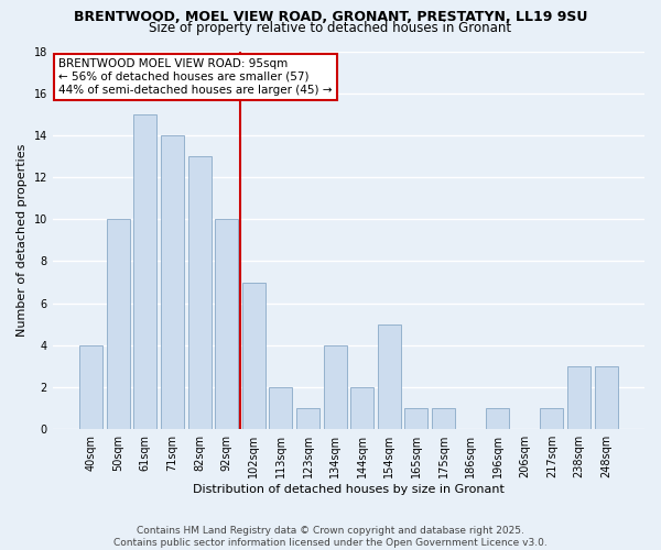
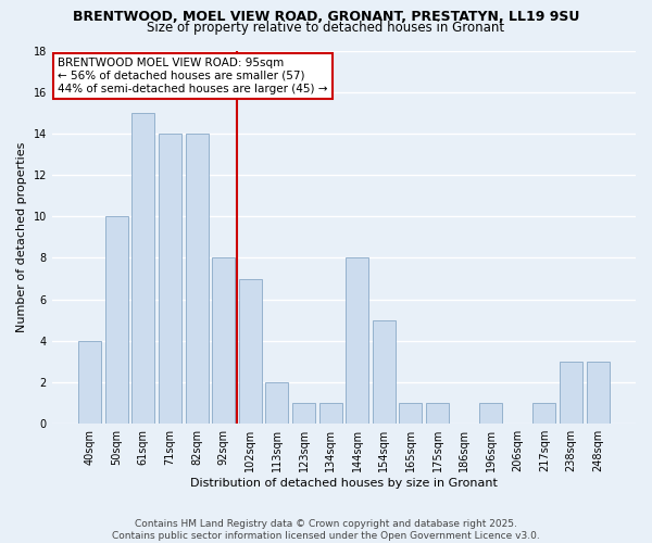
82sqm: 13 -> 14
92sqm: 10 -> 8
134sqm: 4 -> 1
144sqm: 2 -> 8
